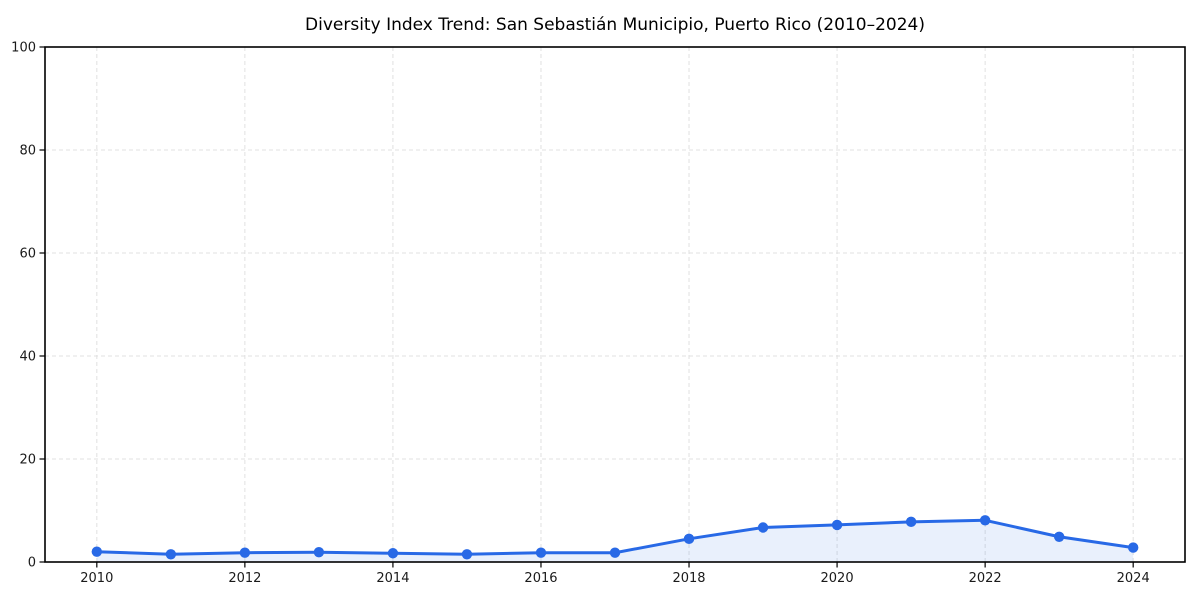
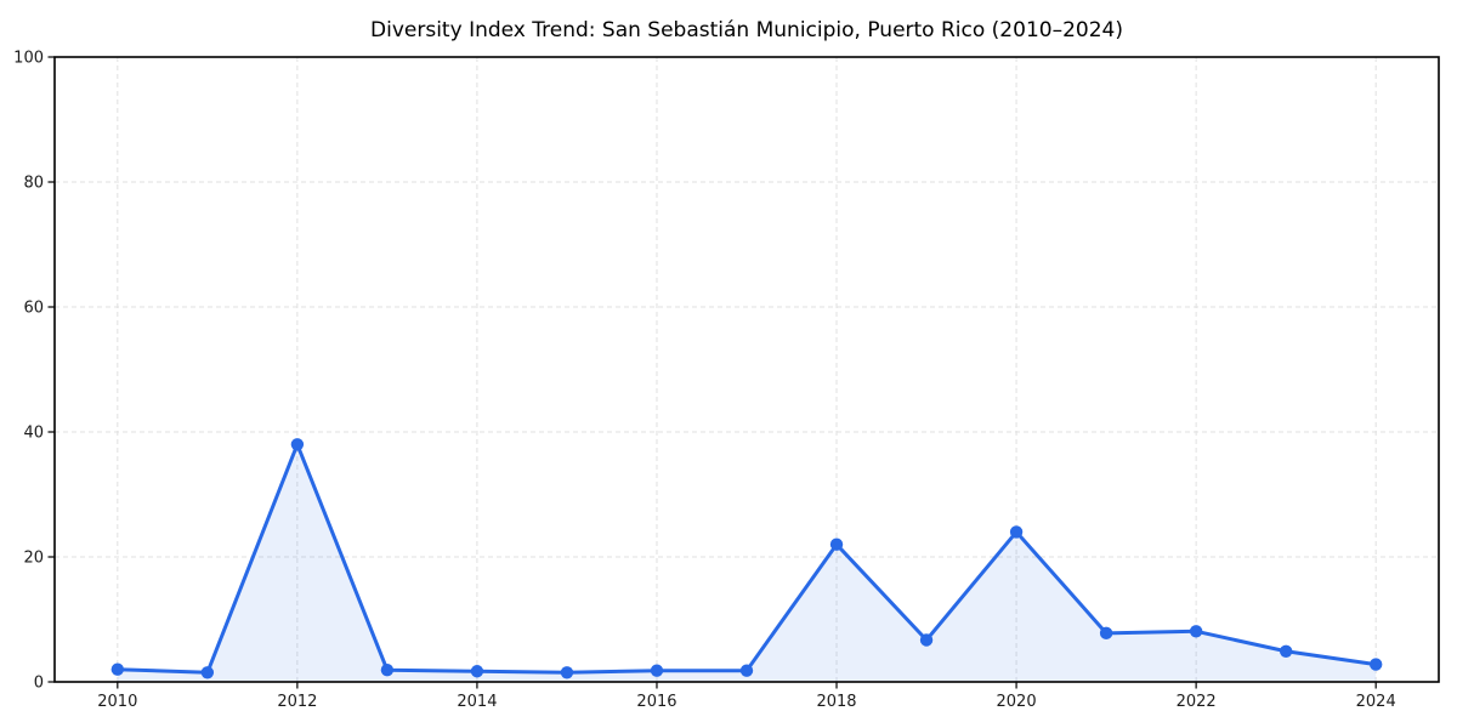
2012: 2 -> 38
2018: 4 -> 22
2020: 7 -> 24
